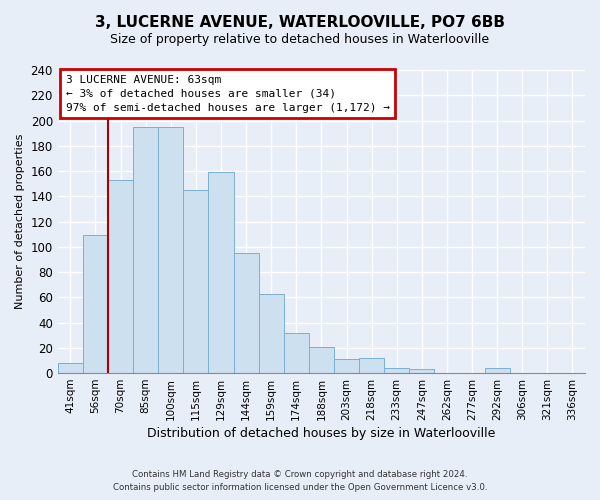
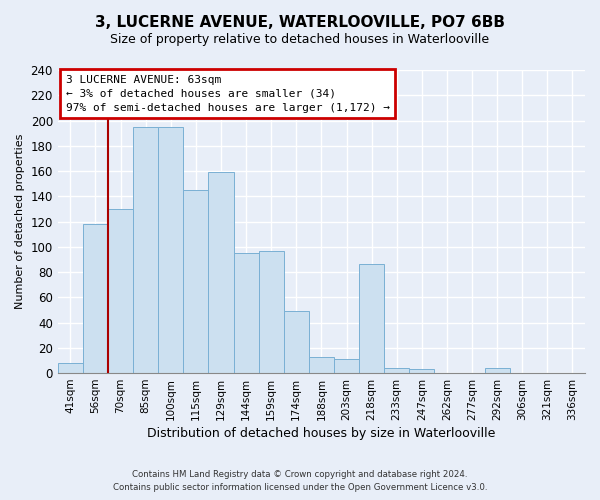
56sqm: 109 -> 118
70sqm: 153 -> 130
159sqm: 63 -> 97
174sqm: 32 -> 49
188sqm: 21 -> 13
218sqm: 12 -> 86
